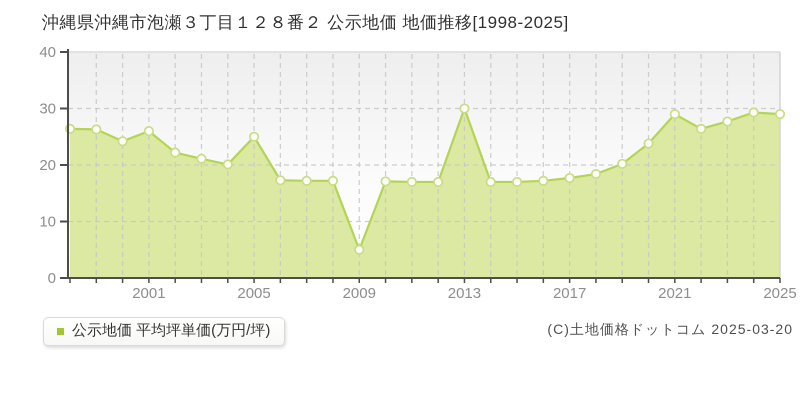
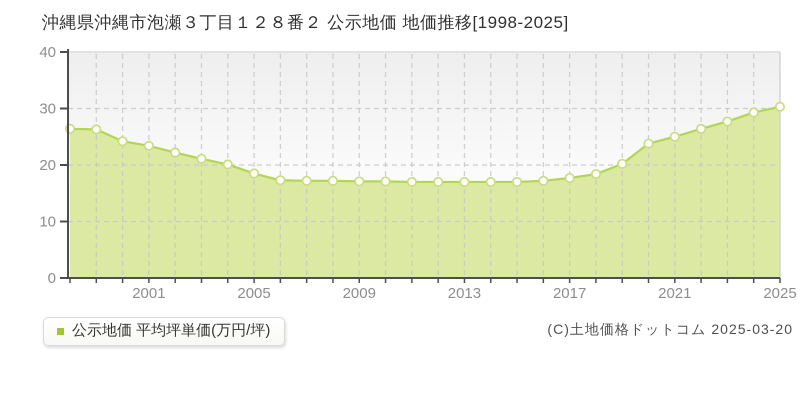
2001: 26 -> 23
2005: 25 -> 18
2009: 5 -> 17
2013: 30 -> 17
2021: 29 -> 25
2025: 29 -> 30
